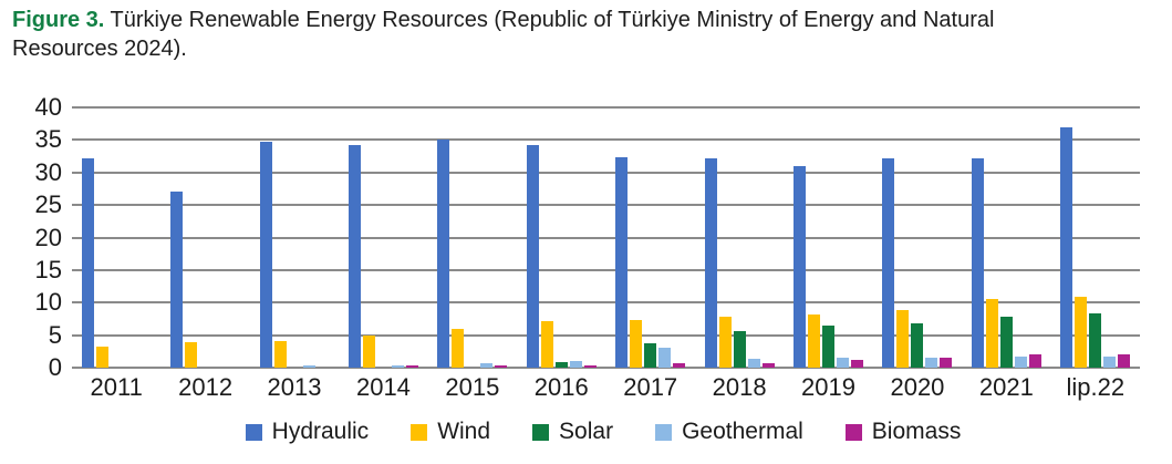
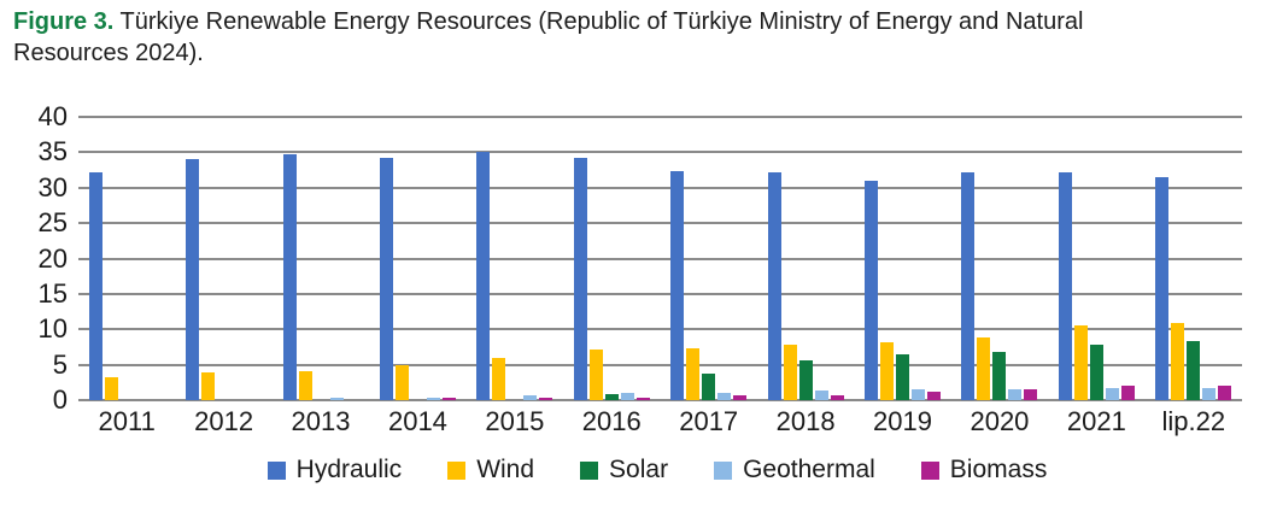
Hydraulic/2012: 27 -> 34
Geothermal/2017: 3 -> 1
Hydraulic/lip.22: 37 -> 32
